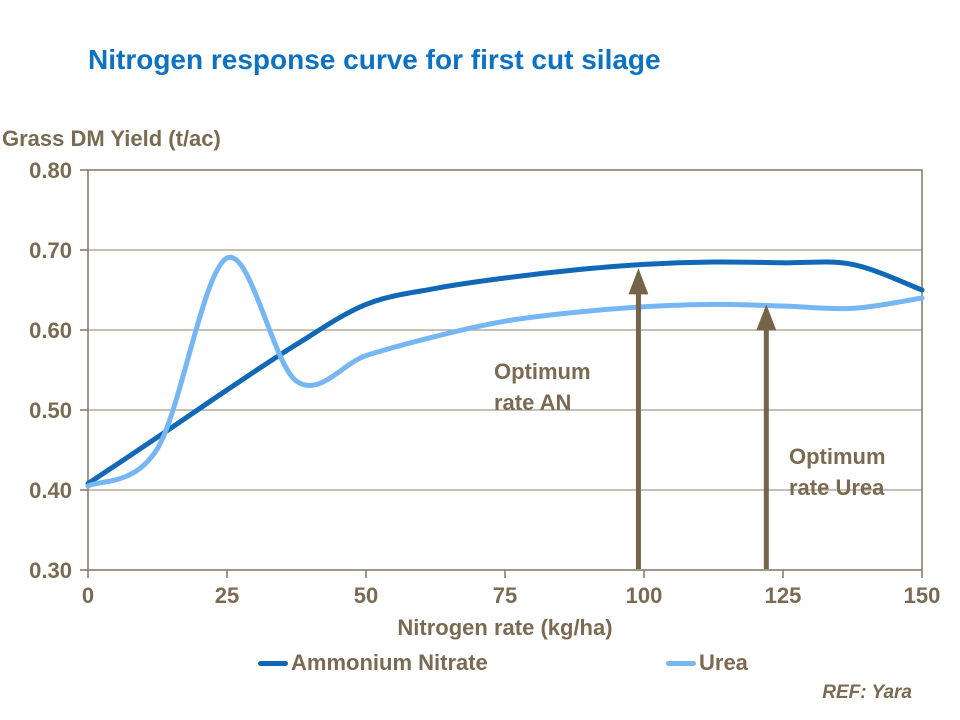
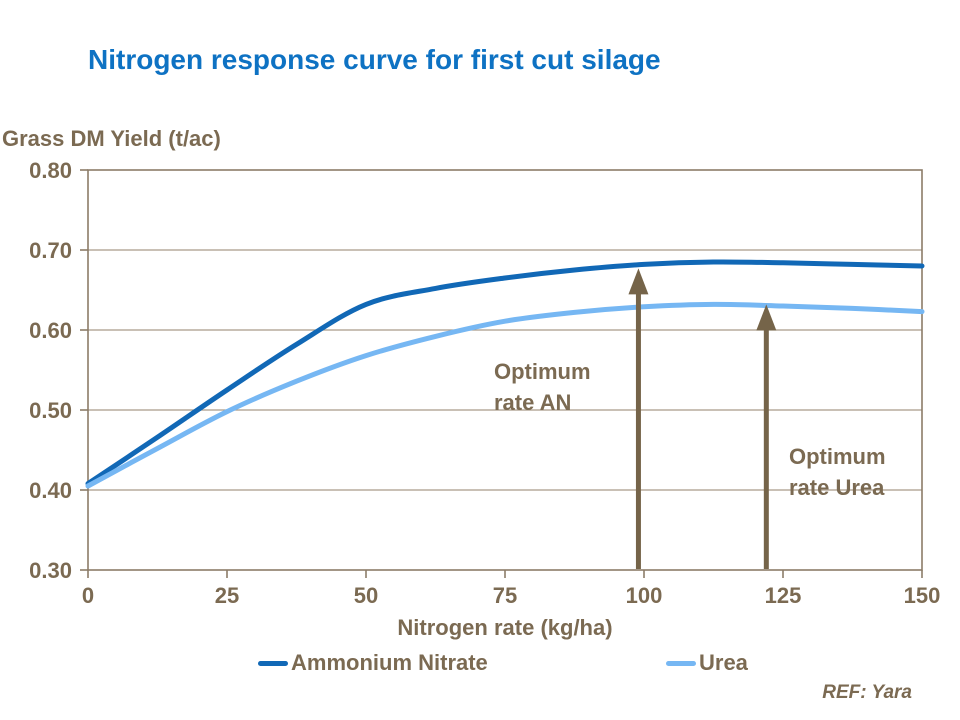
Urea/25: 0.69 -> 0.50
Ammonium Nitrate/150: 0.65 -> 0.68
Urea/150: 0.64 -> 0.62
